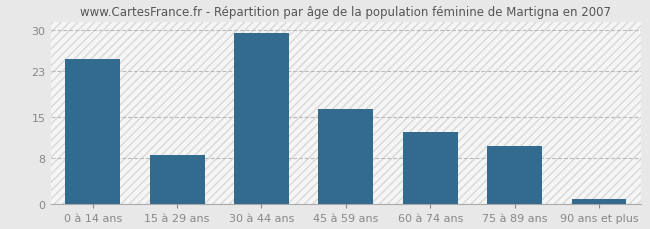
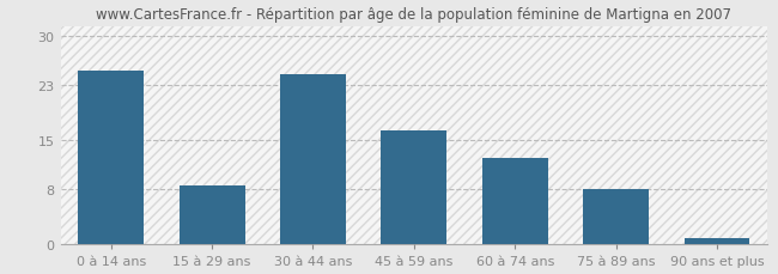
30 à 44 ans: 29.5 -> 24.6
75 à 89 ans: 10.0 -> 8.0
